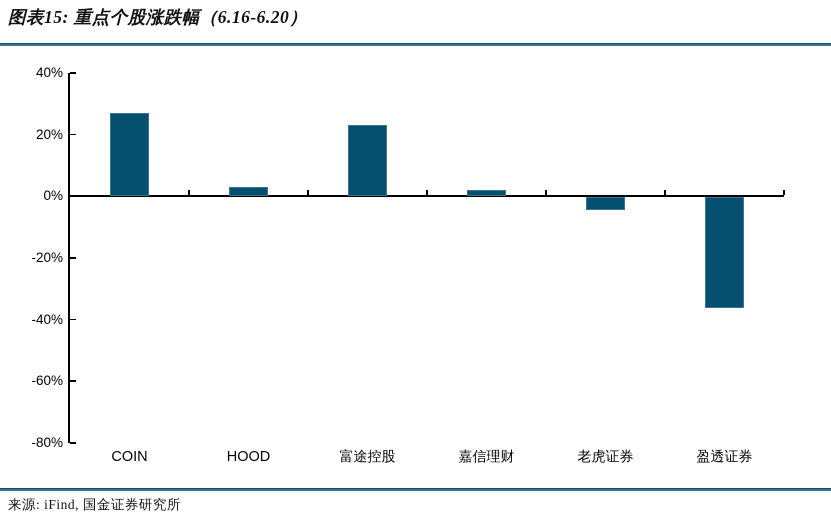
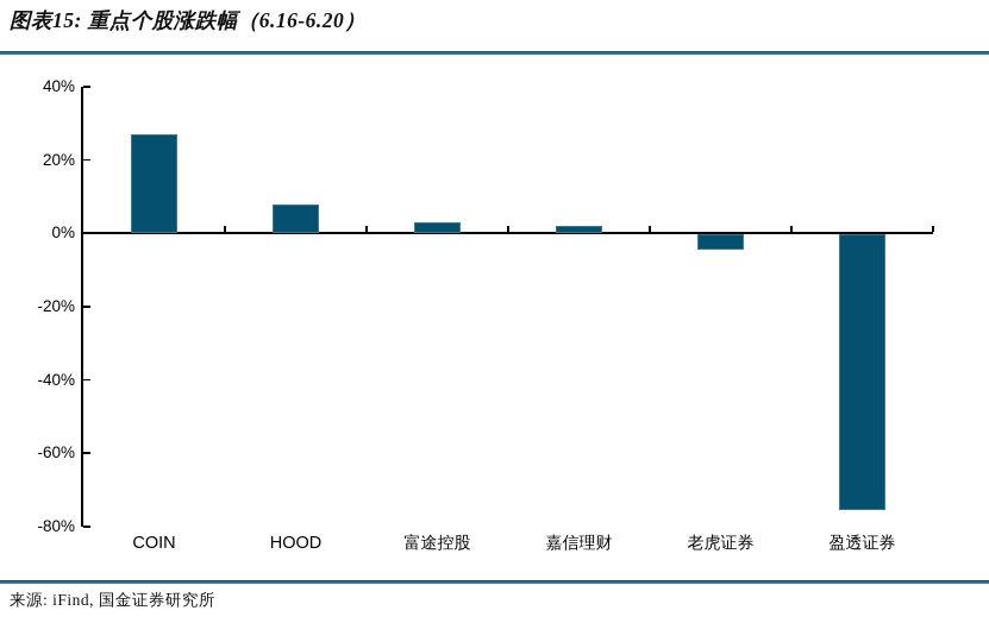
HOOD: 3% -> 8%
富途控股: 23% -> 3%
盈透证券: -36% -> -75%
